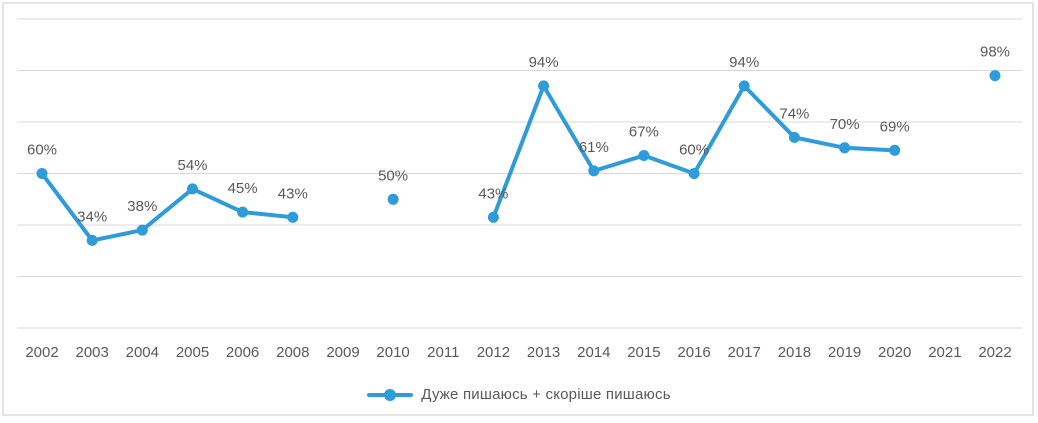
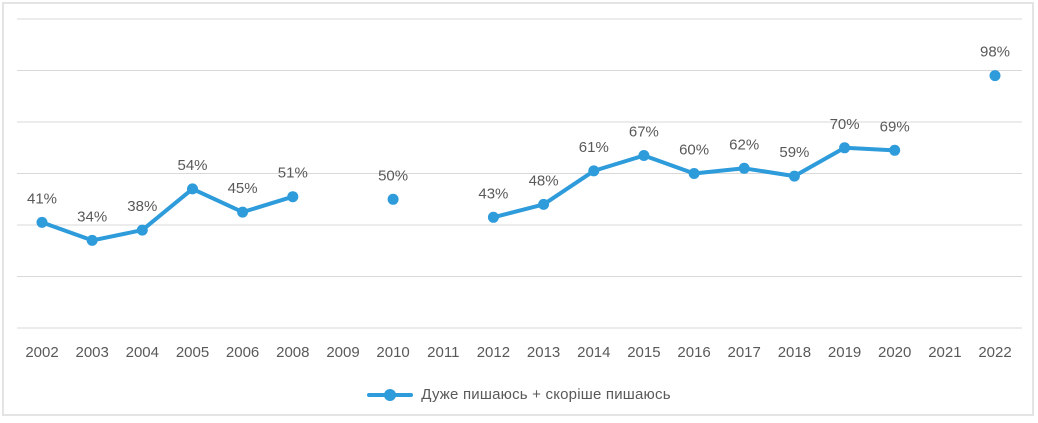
2002: 60% -> 41%
2008: 43% -> 51%
2013: 94% -> 48%
2017: 94% -> 62%
2018: 74% -> 59%
